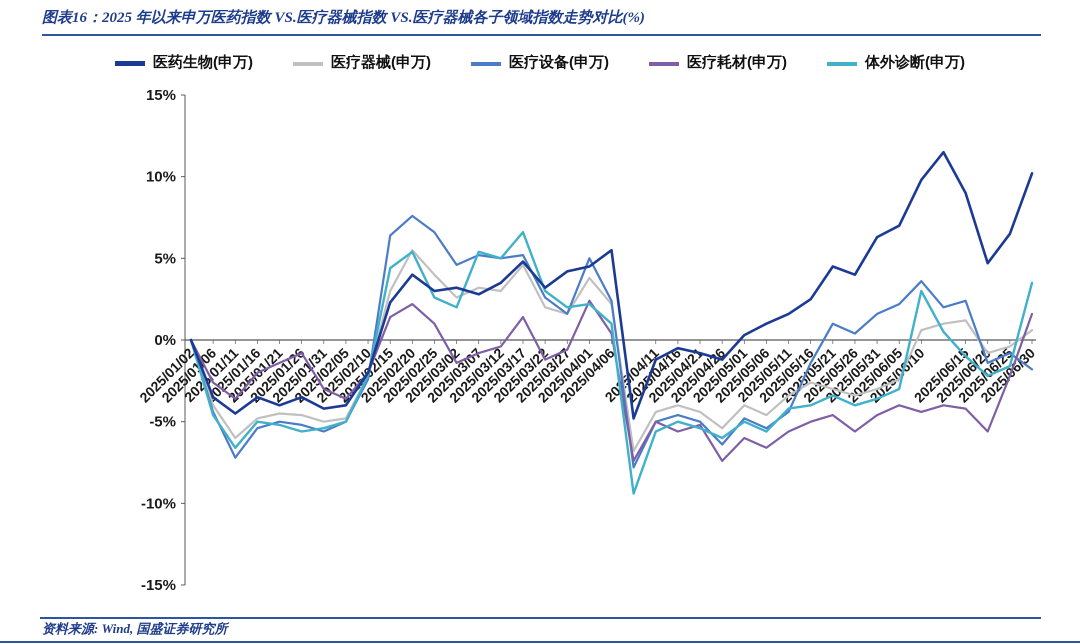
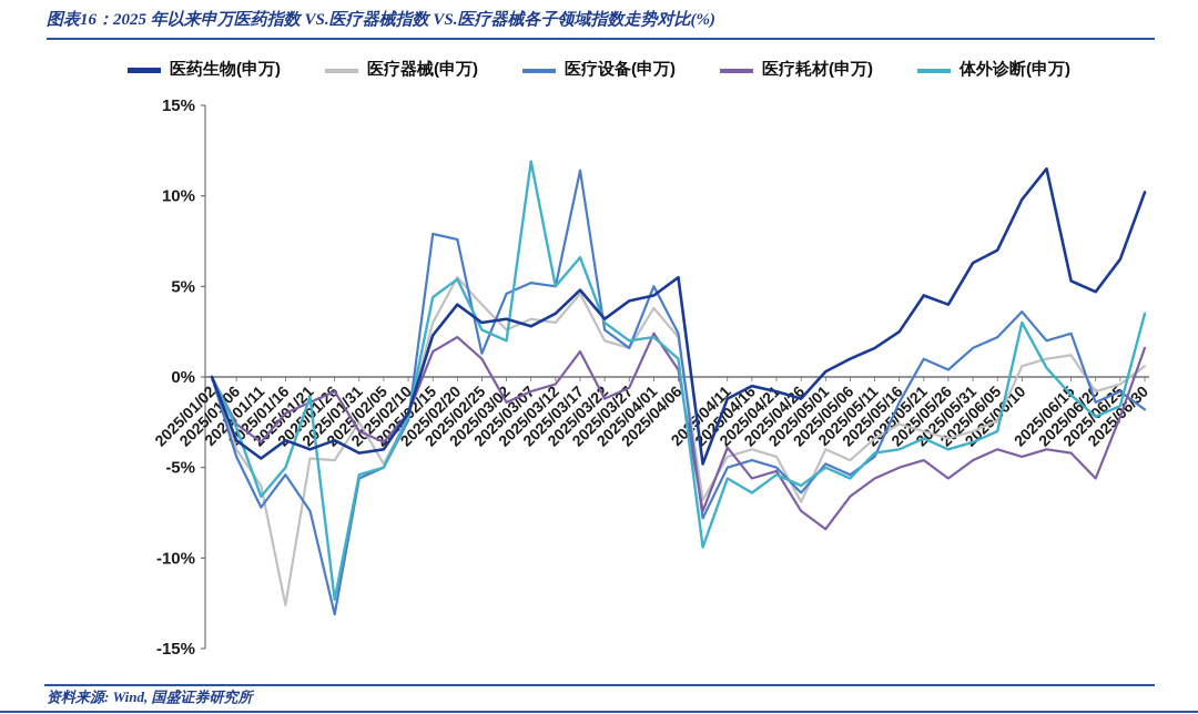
体外诊断(申万)/2025/01/06: -4.6% -> -2.8%
医疗器械(申万)/2025/01/16: -4.8% -> -12.6%
医疗设备(申万)/2025/01/21: -5.0% -> -7.4%
体外诊断(申万)/2025/01/21: -5.2% -> -1.1%
医疗设备(申万)/2025/01/26: -5.2% -> -13.1%
体外诊断(申万)/2025/01/26: -5.6% -> -12.3%
医疗器械(申万)/2025/01/31: -5.0% -> -2.5%
医疗设备(申万)/2025/02/15: 6.4% -> 7.9%
医疗设备(申万)/2025/02/25: 6.6% -> 1.3%
体外诊断(申万)/2025/03/07: 5.4% -> 11.9%
医疗设备(申万)/2025/03/17: 5.2% -> 11.4%
医疗耗材(申万)/2025/04/11: -5.0% -> -3.9%
体外诊断(申万)/2025/04/16: -5.0% -> -6.4%
医疗器械(申万)/2025/04/26: -5.4% -> -6.9%
医疗耗材(申万)/2025/05/01: -6.0% -> -8.4%
医药生物(申万)/2025/06/15: 9.0% -> 5.3%
